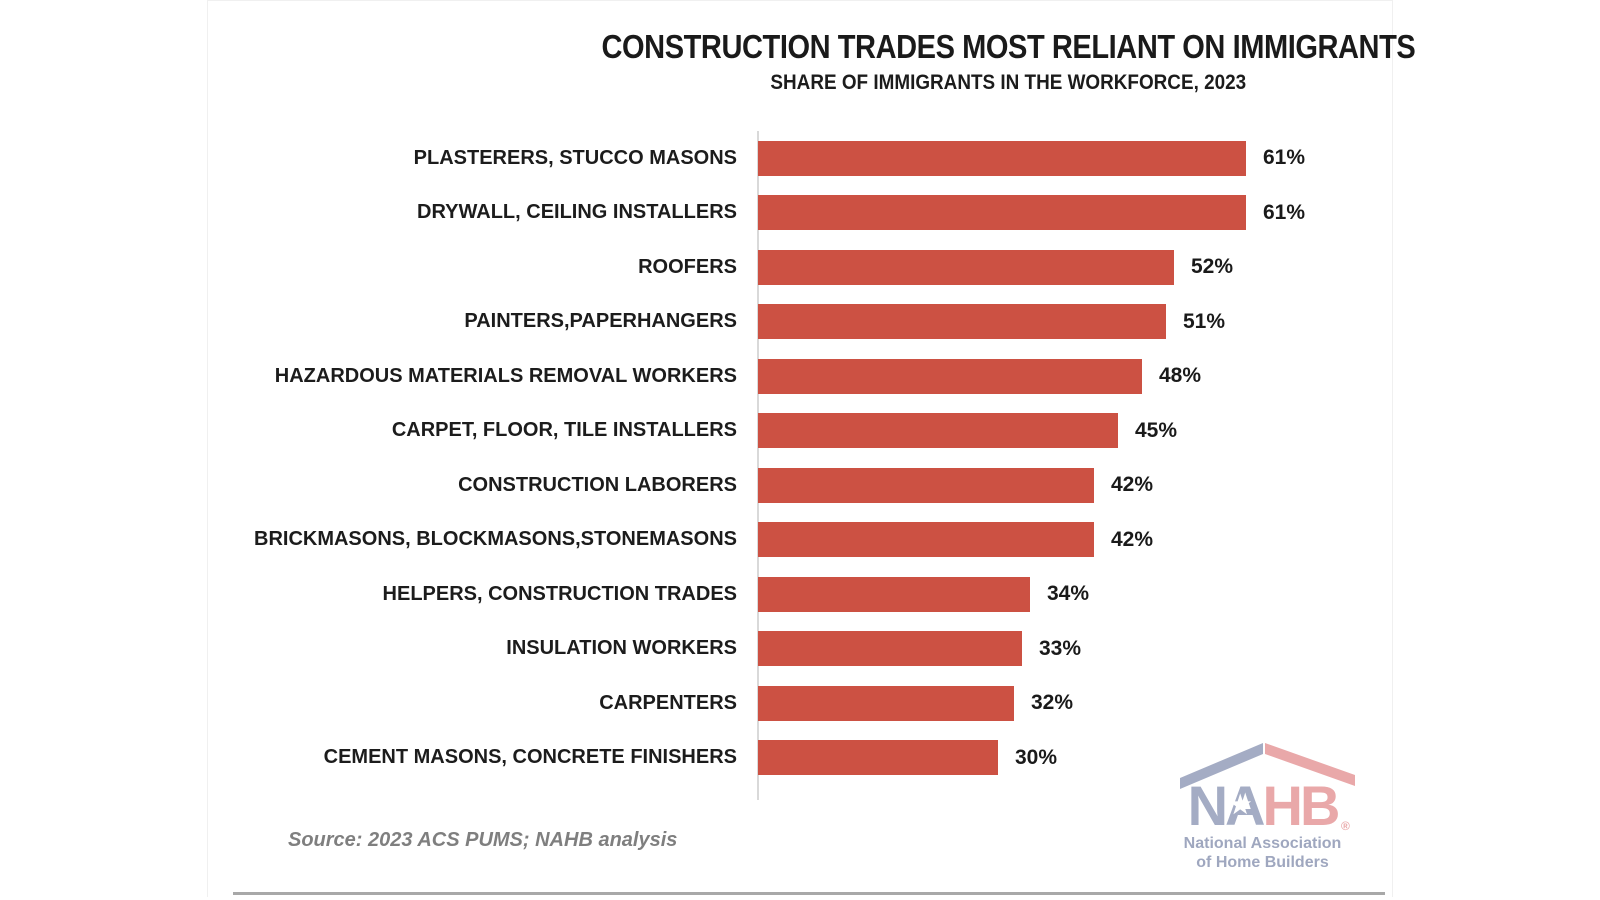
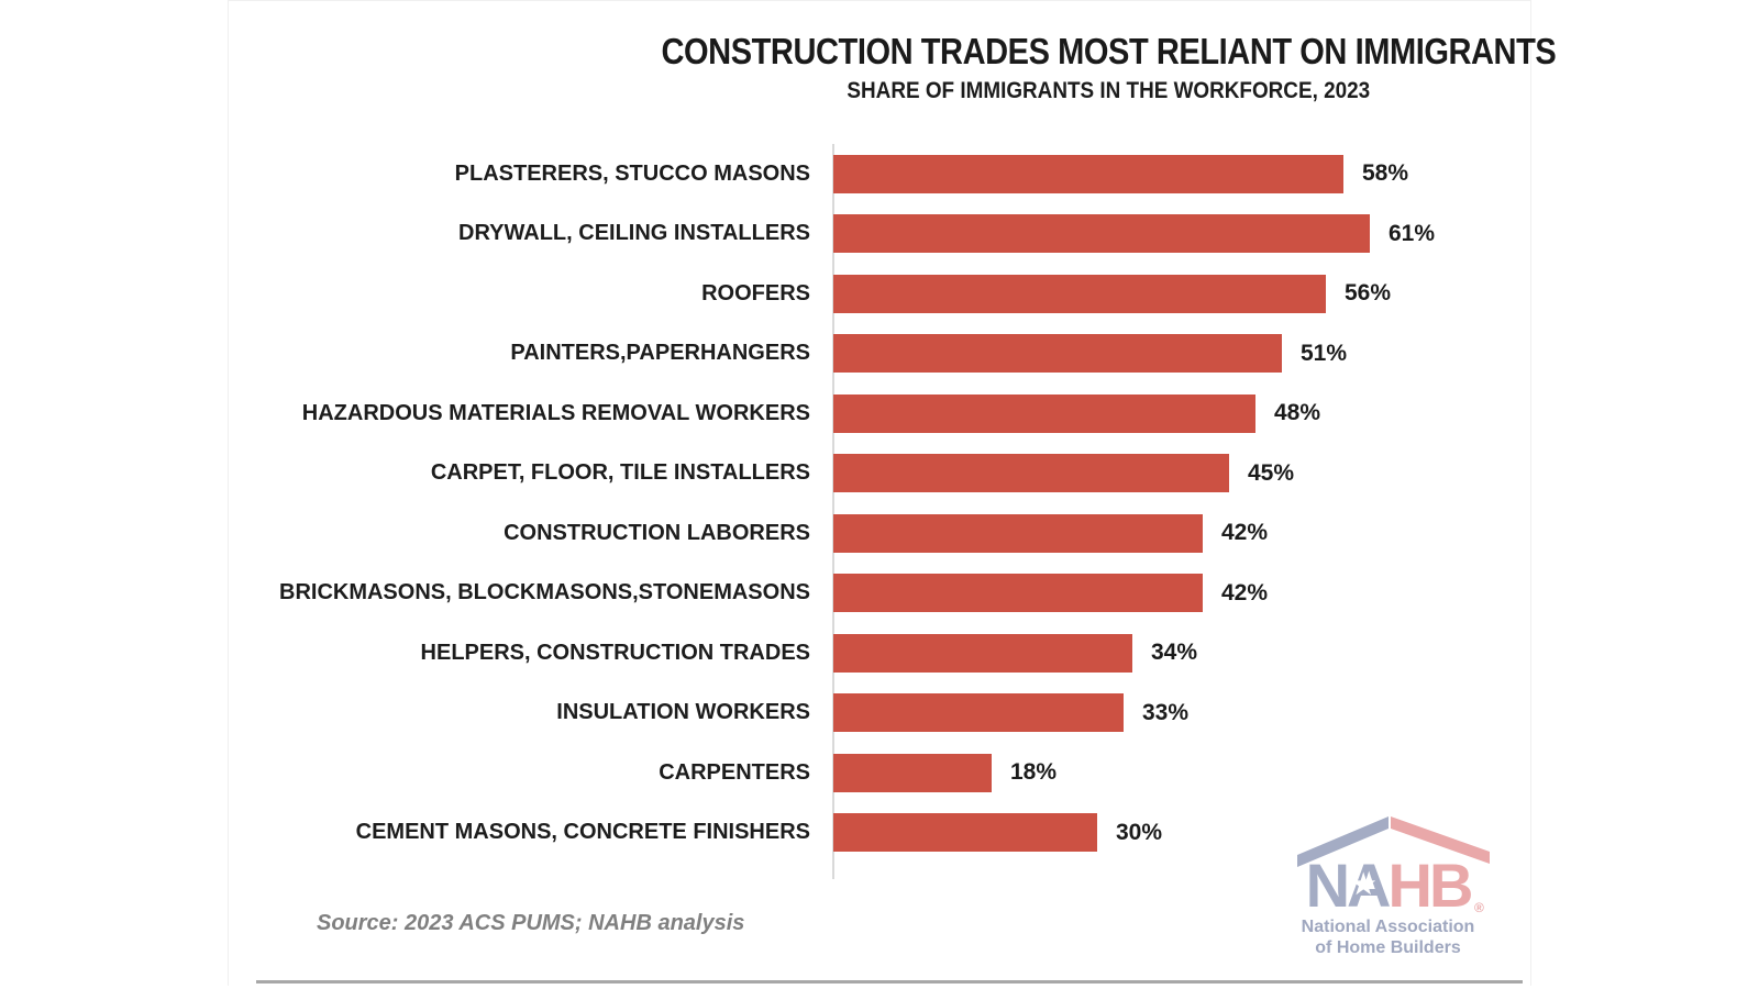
PLASTERERS, STUCCO MASONS: 61% -> 58%
ROOFERS: 52% -> 56%
CARPENTERS: 32% -> 18%
